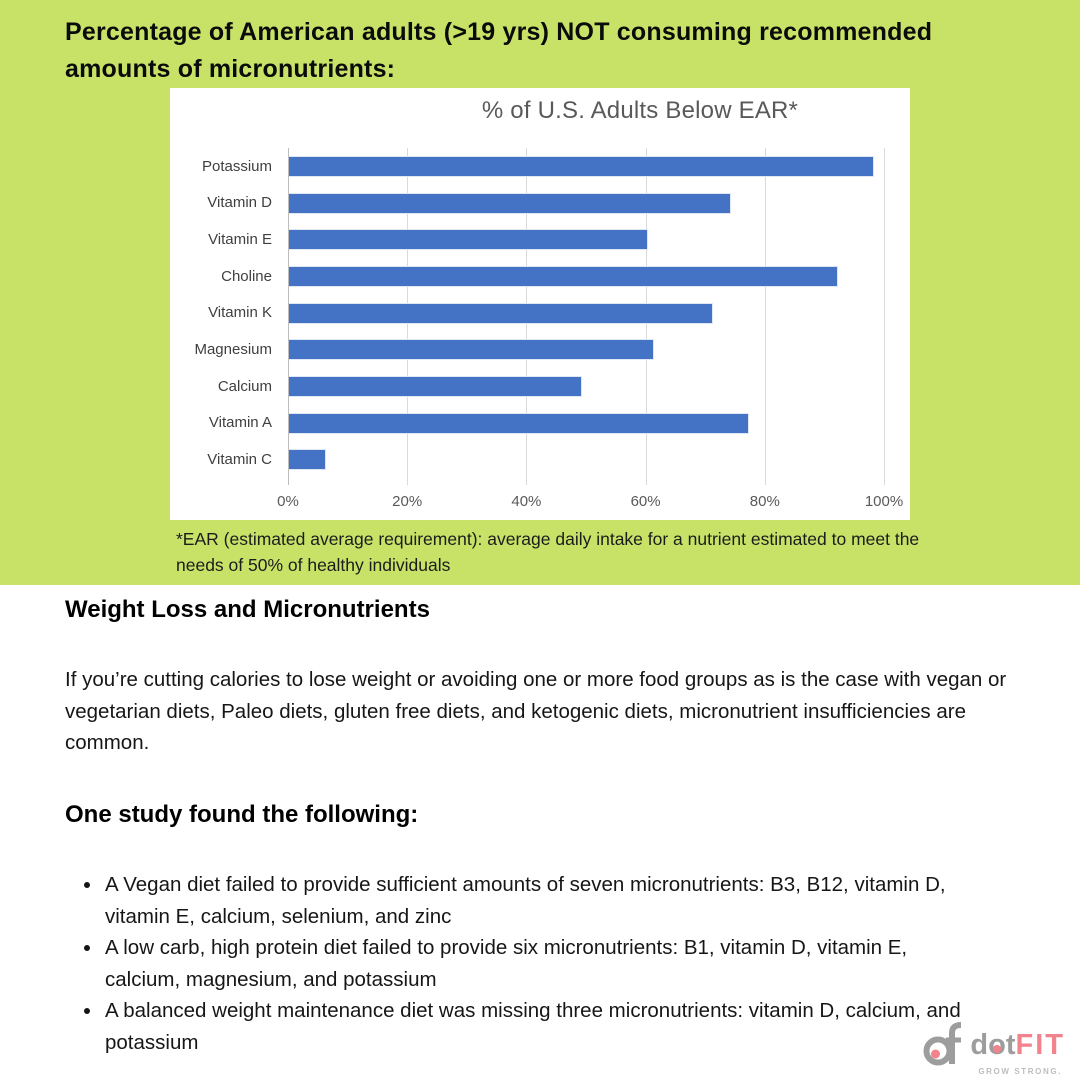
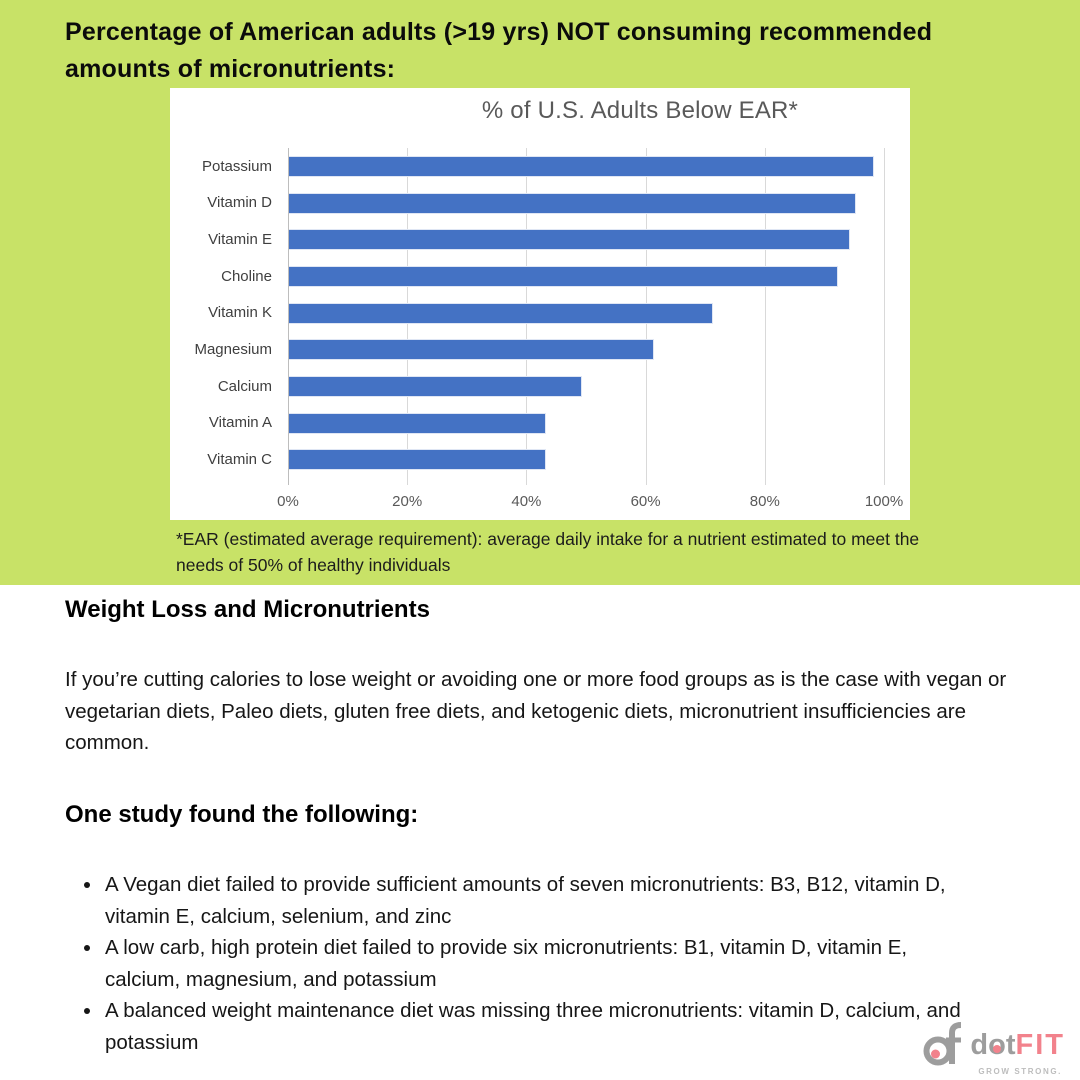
Vitamin D: 74% -> 95%
Vitamin E: 60% -> 94%
Vitamin A: 77% -> 43%
Vitamin C: 6% -> 43%
